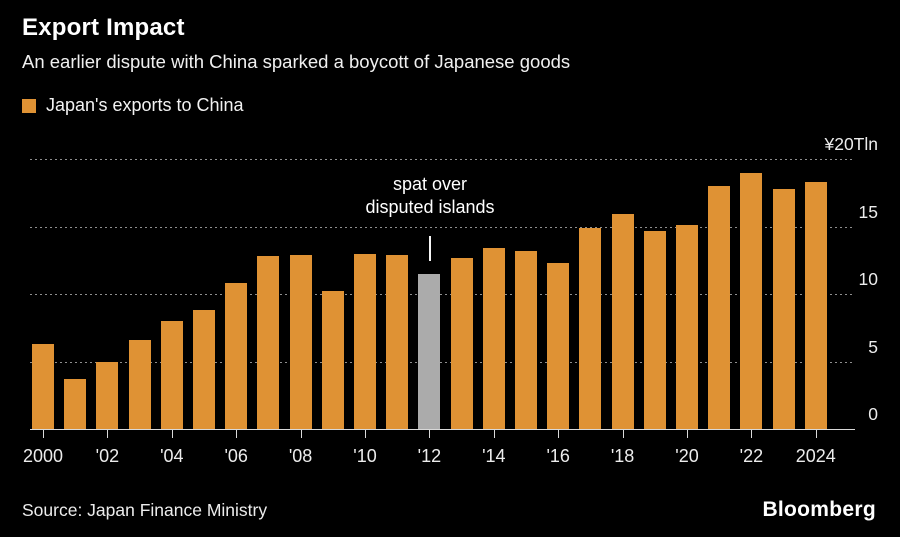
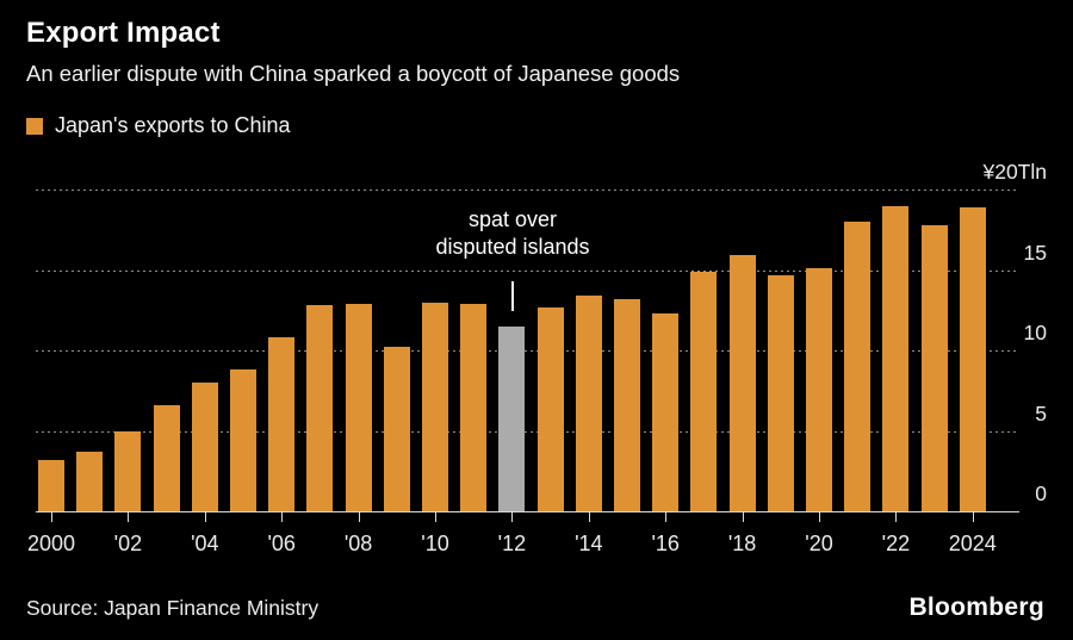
2000: 6.3 -> 3.2
2024: 18.3 -> 18.9
